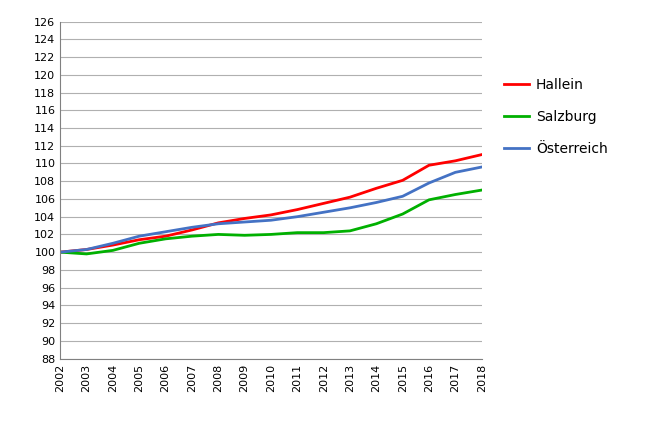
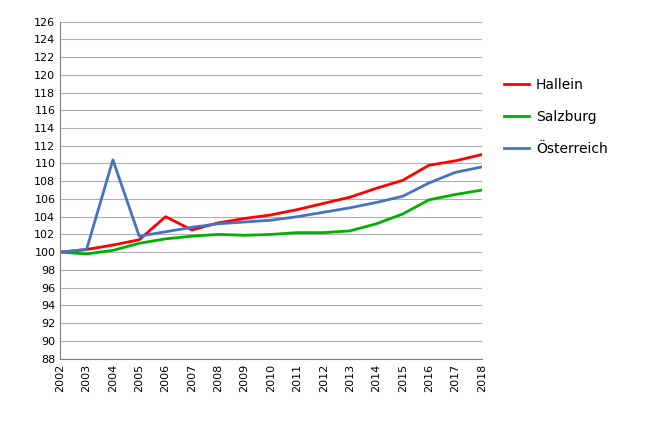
Österreich/2004: 101.0 -> 110.4
Hallein/2006: 101.8 -> 104.0
